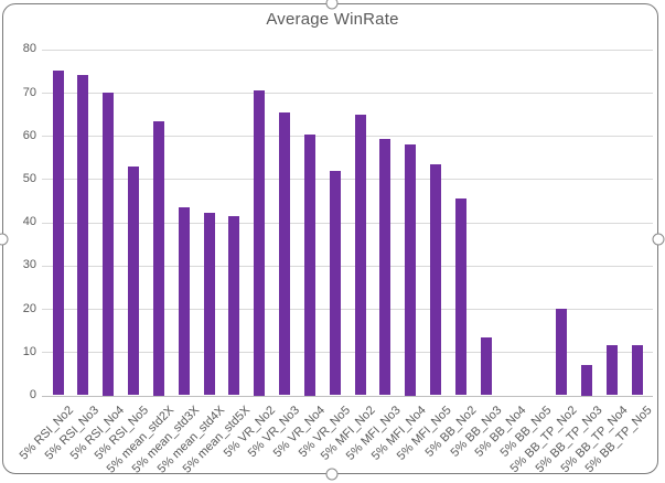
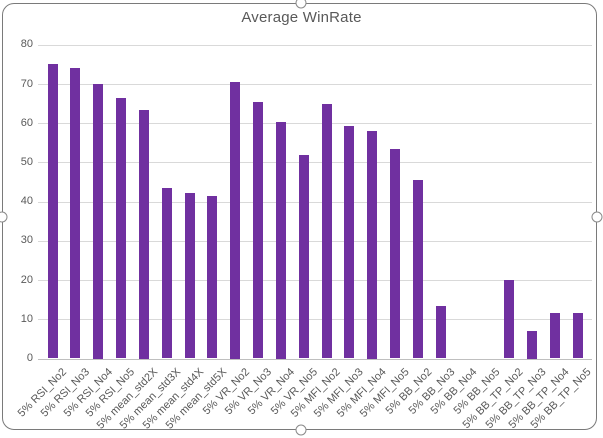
5% RSI_No5: 53 -> 66
